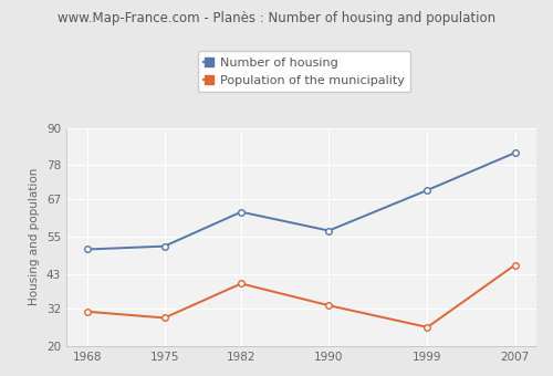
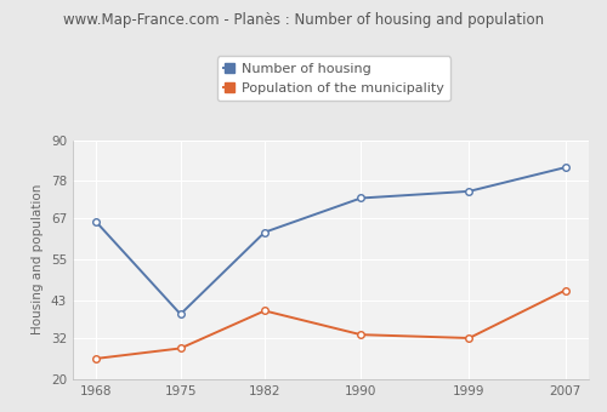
Number of housing/1968: 51 -> 66
Population of the municipality/1968: 31 -> 26
Number of housing/1975: 52 -> 39
Number of housing/1990: 57 -> 73
Number of housing/1999: 70 -> 75
Population of the municipality/1999: 26 -> 32
